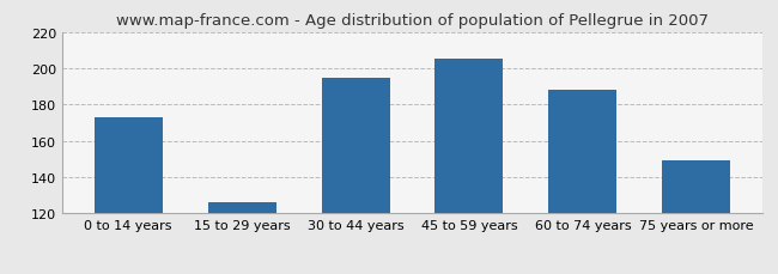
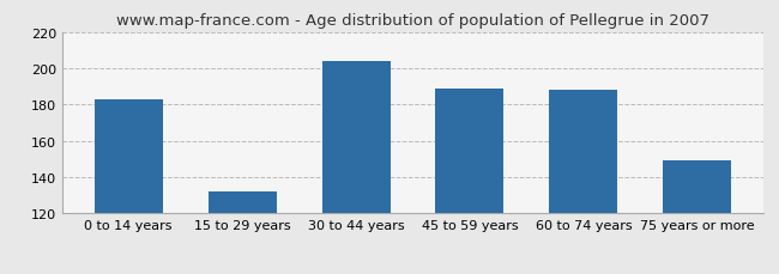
0 to 14 years: 173 -> 183
15 to 29 years: 126 -> 132
30 to 44 years: 195 -> 204
45 to 59 years: 205 -> 189
